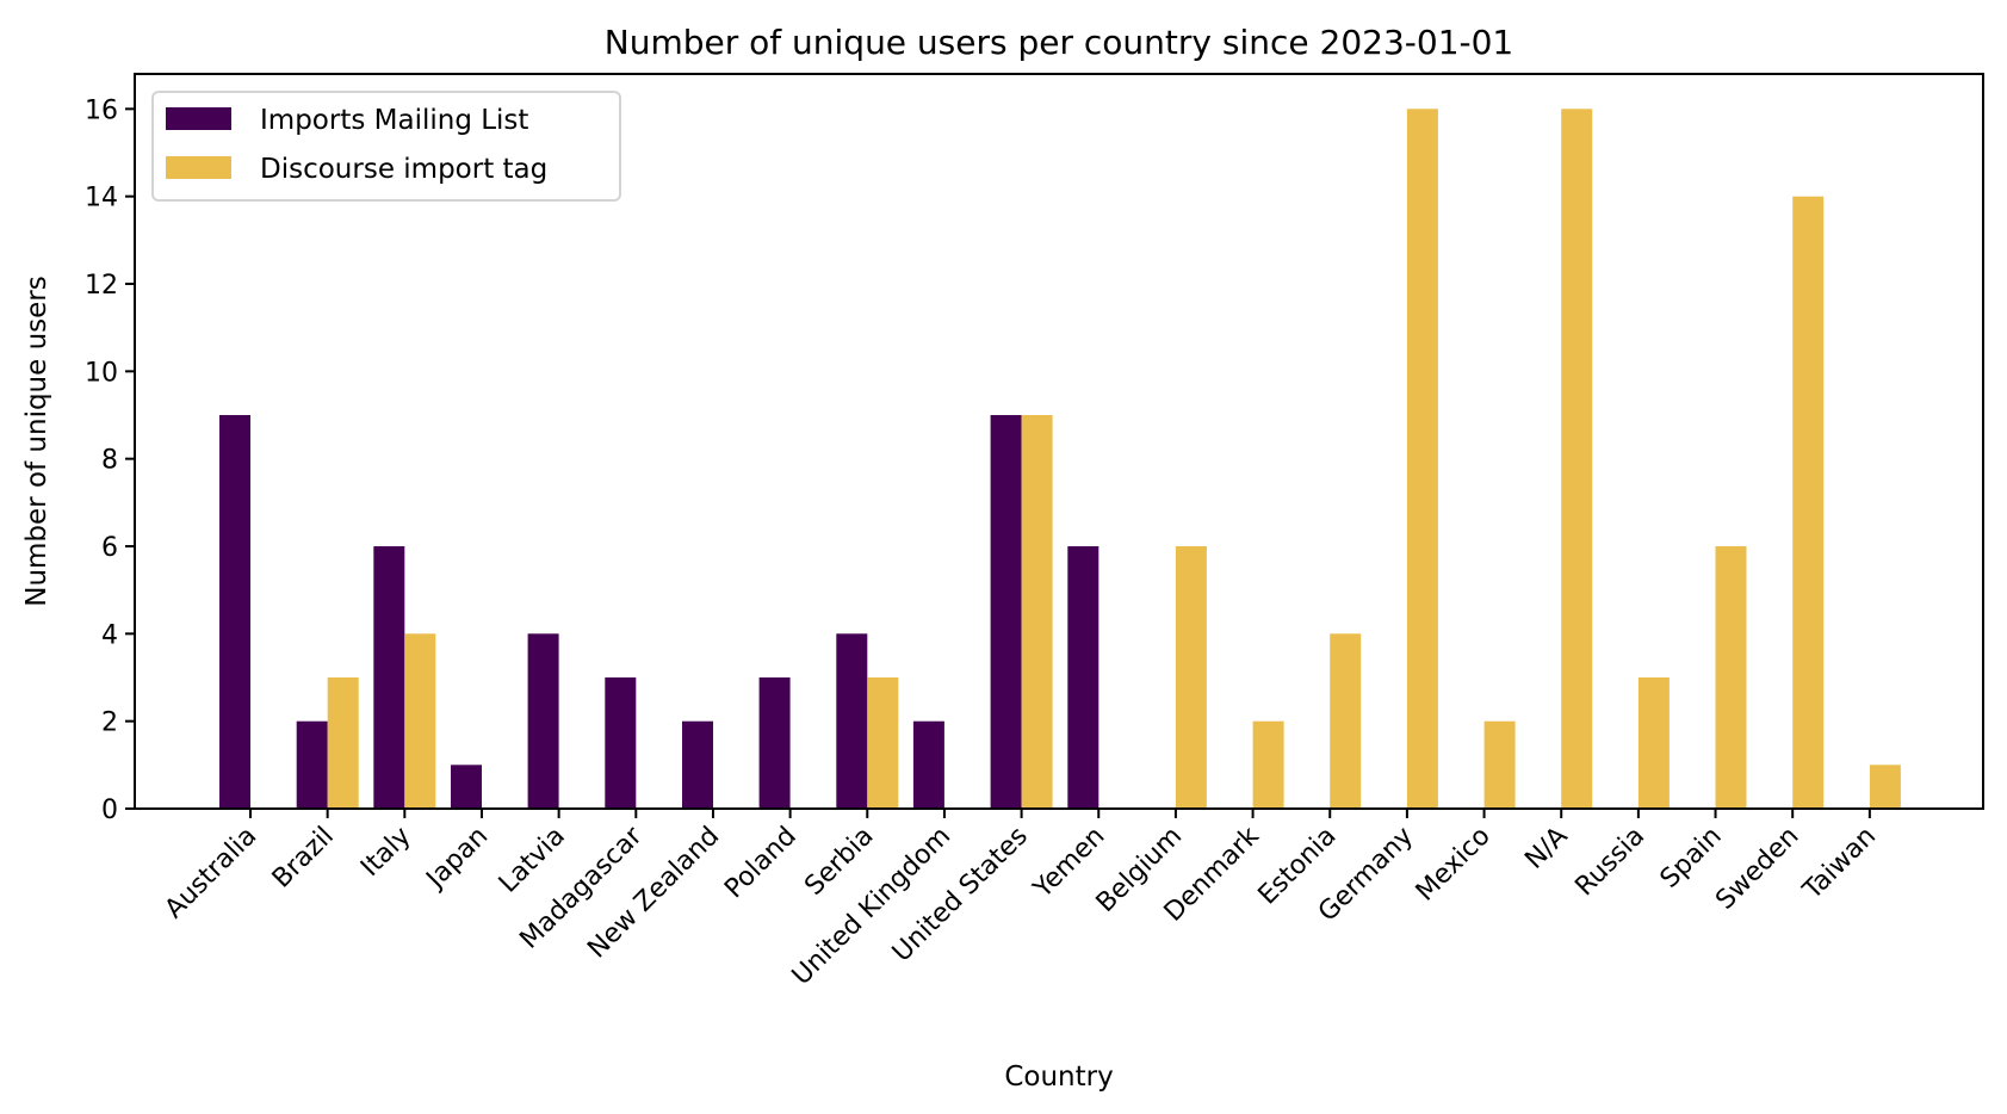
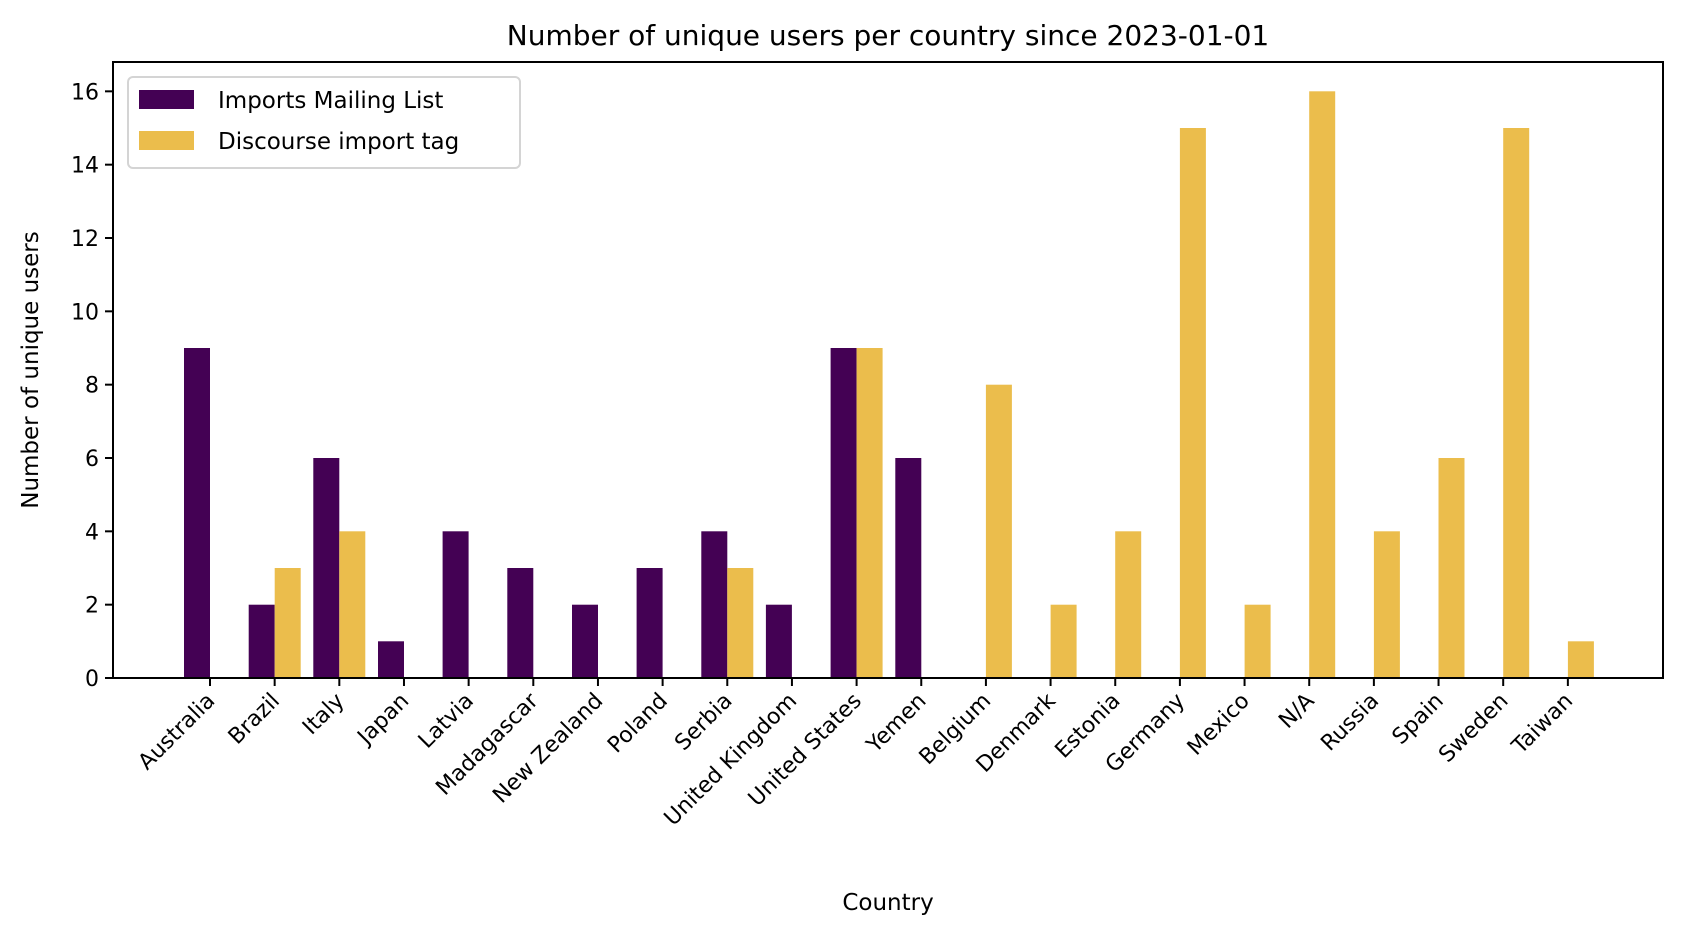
Discourse import tag/Belgium: 6 -> 8
Discourse import tag/Germany: 16 -> 15
Discourse import tag/Russia: 3 -> 4
Discourse import tag/Sweden: 14 -> 15
